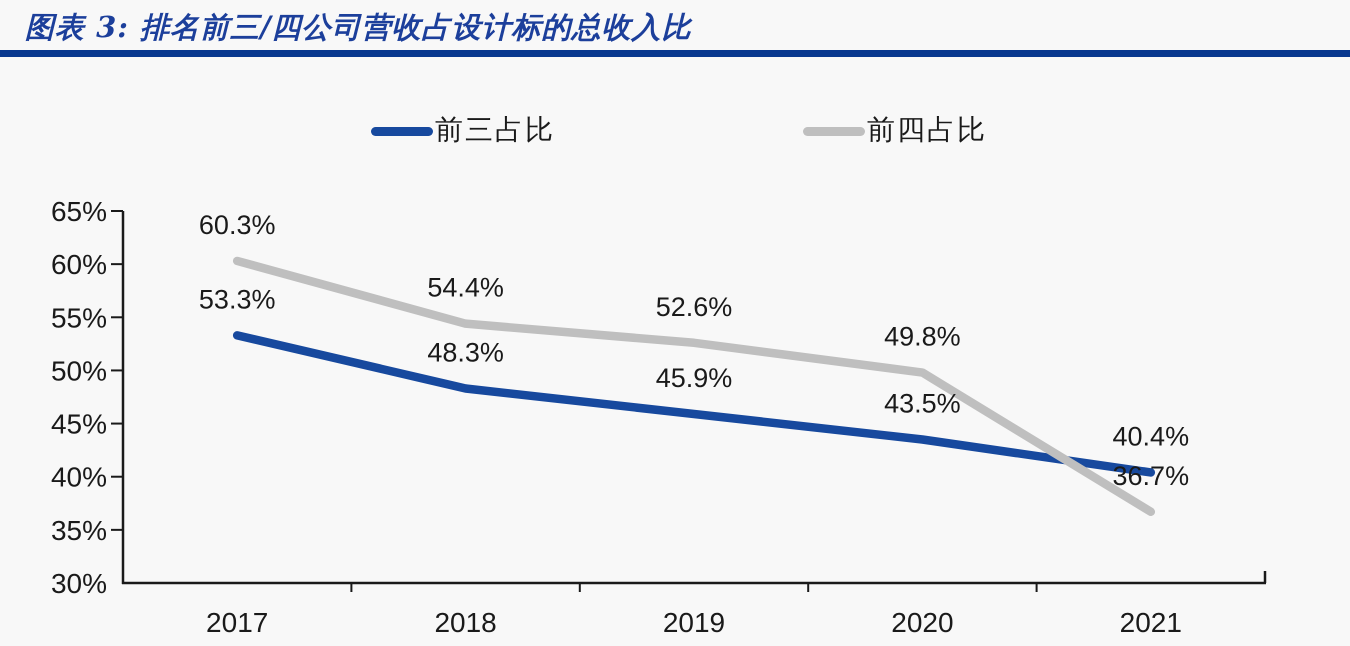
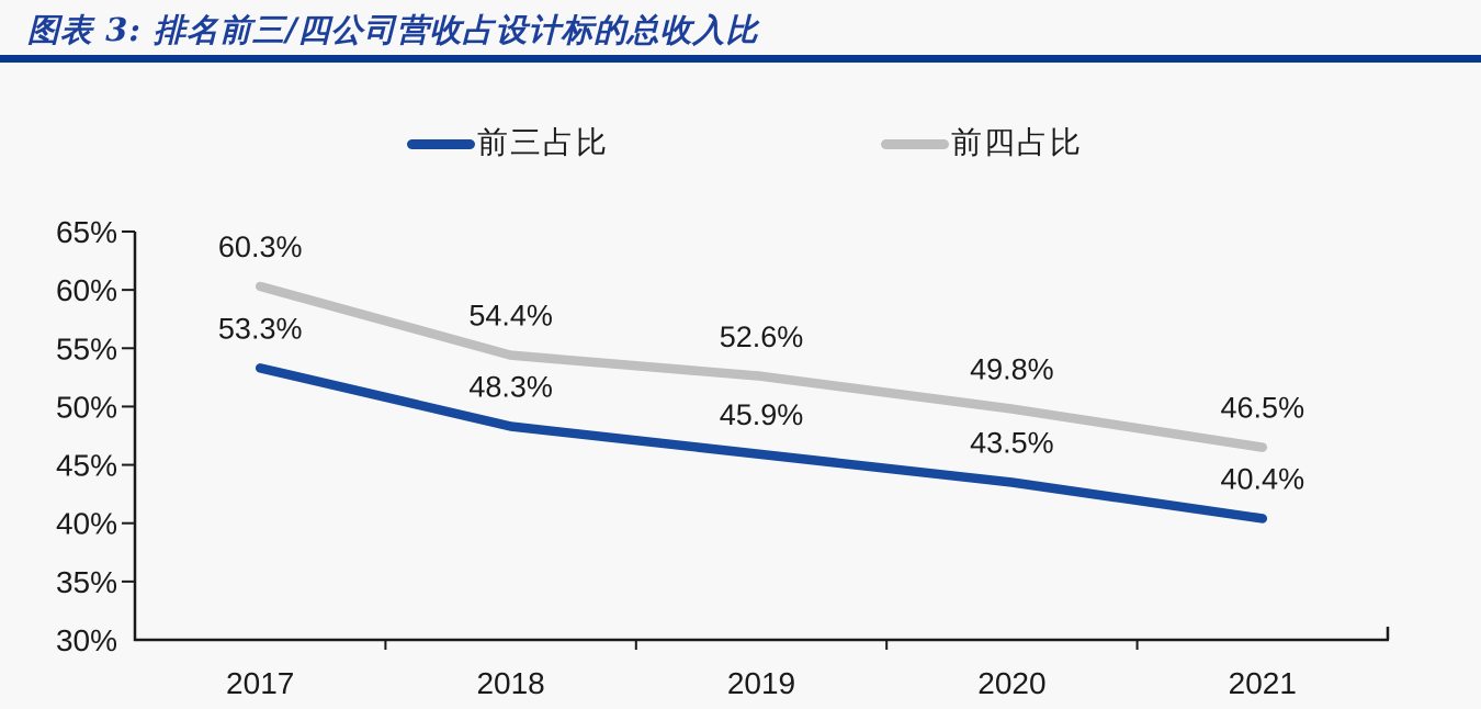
前四占比/2021: 36.7% -> 46.5%
